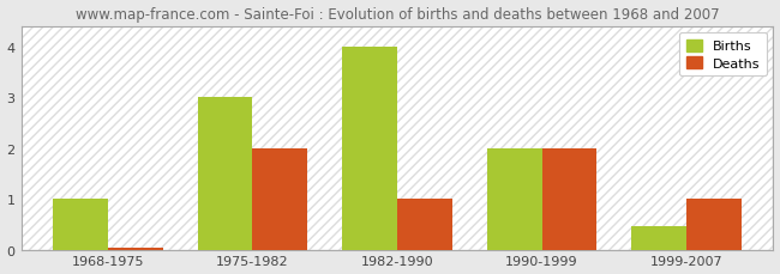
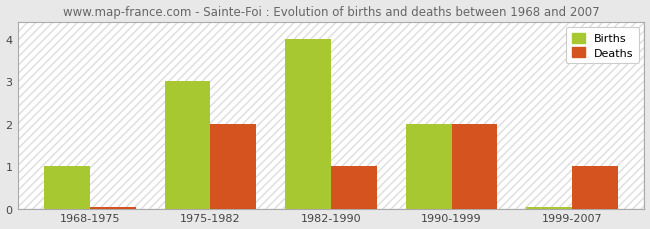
Births/1999-2007: 0.45 -> 0.04
